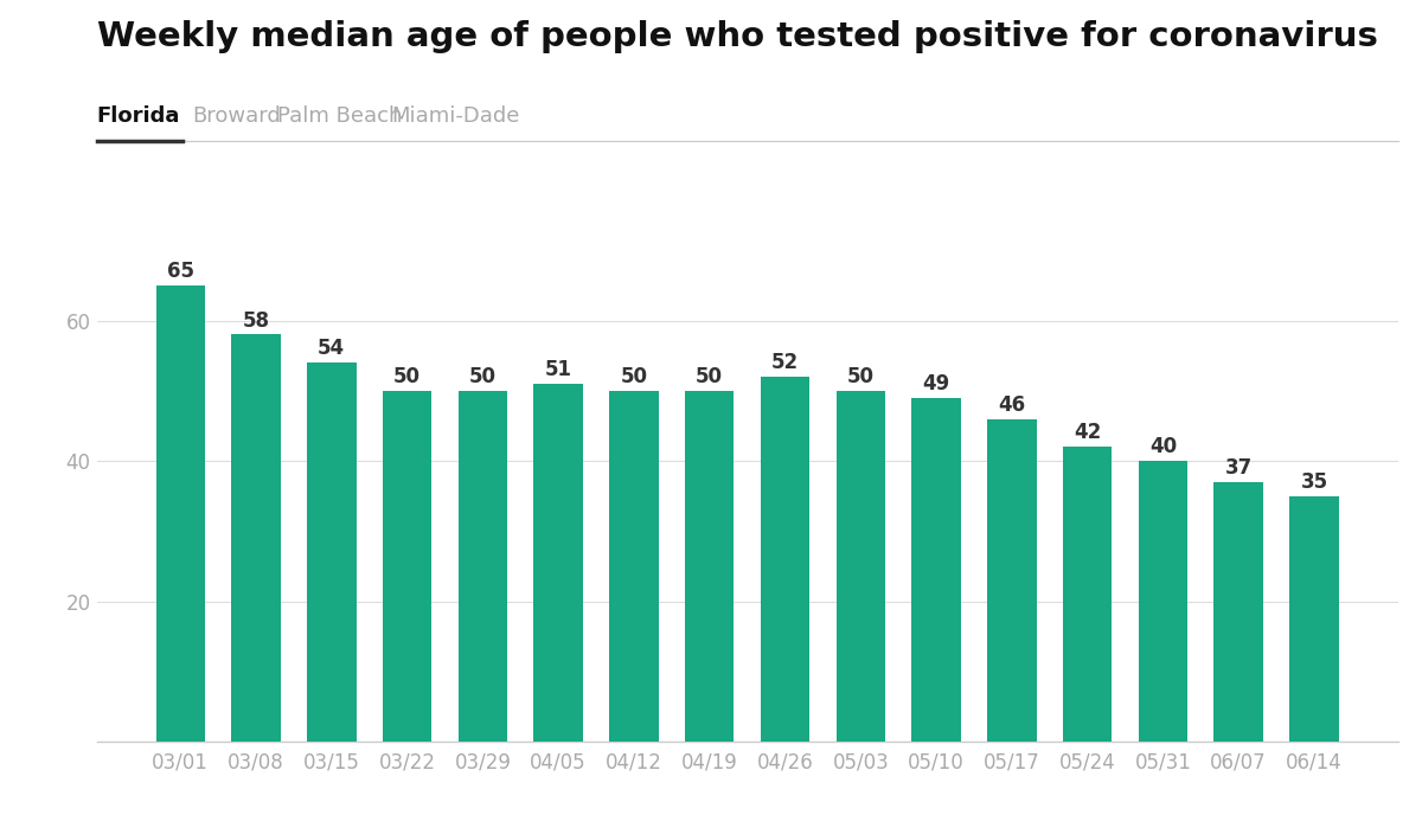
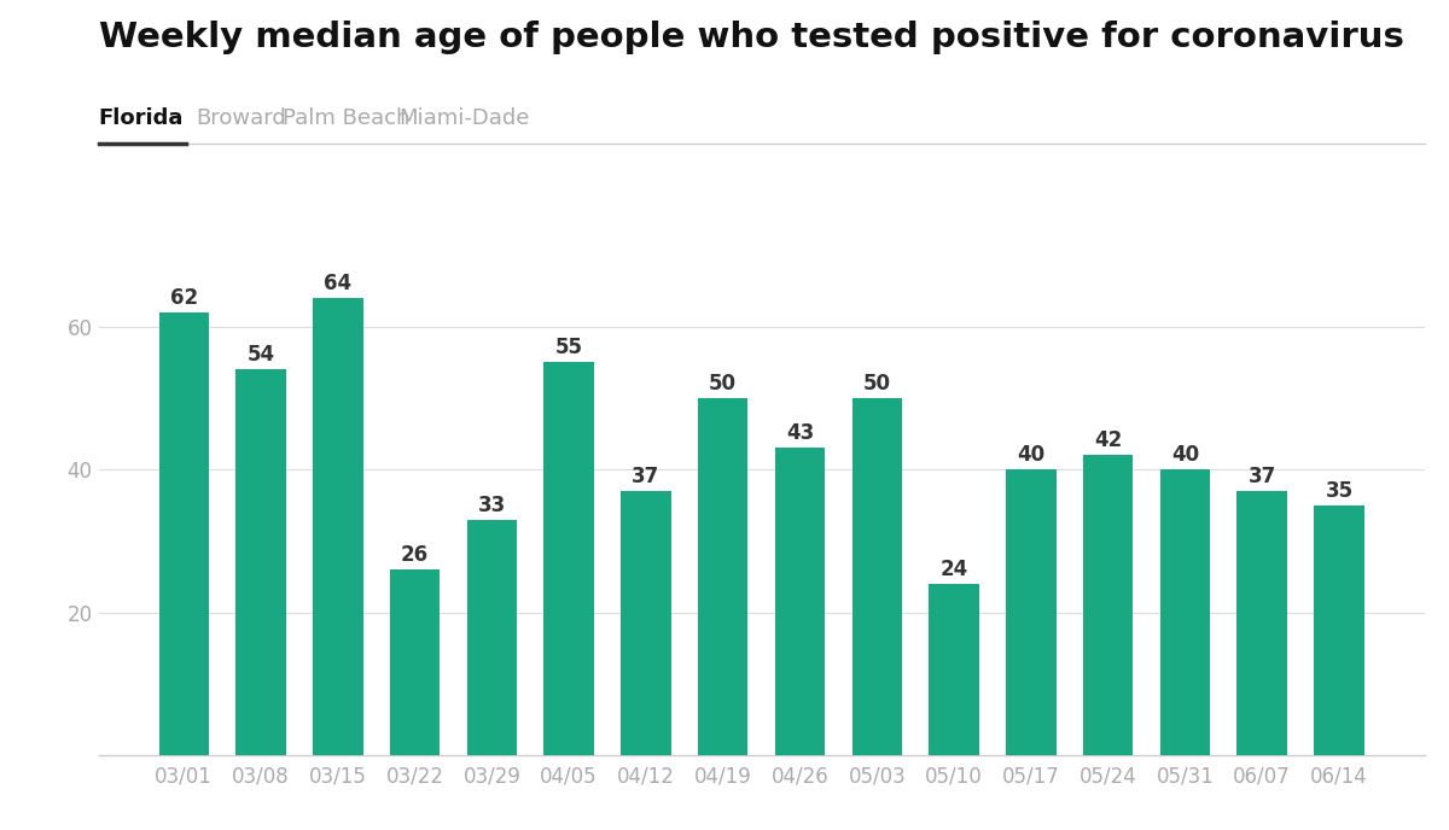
03/01: 65 -> 62
03/08: 58 -> 54
03/15: 54 -> 64
03/22: 50 -> 26
03/29: 50 -> 33
04/05: 51 -> 55
04/12: 50 -> 37
04/26: 52 -> 43
05/10: 49 -> 24
05/17: 46 -> 40
